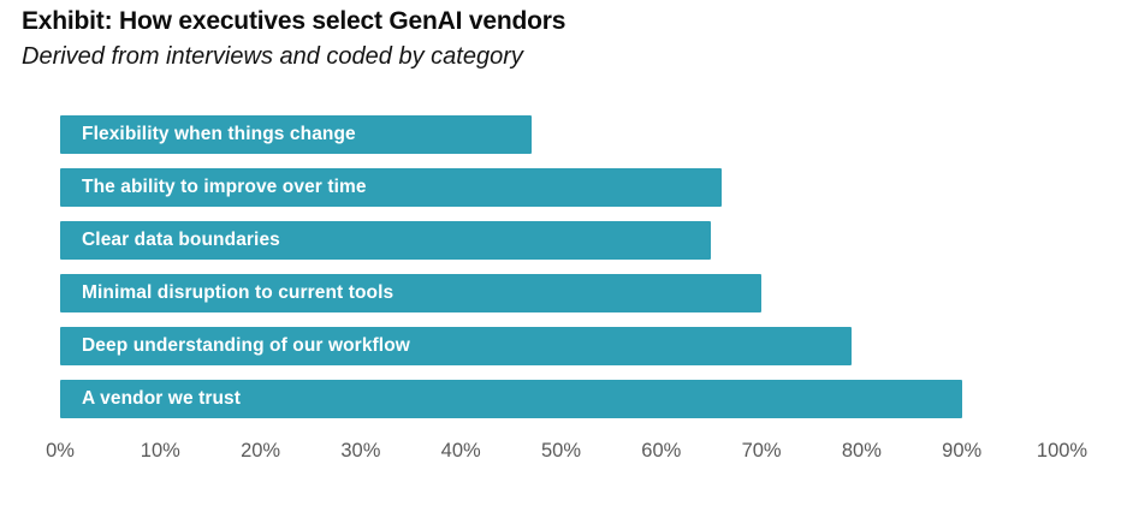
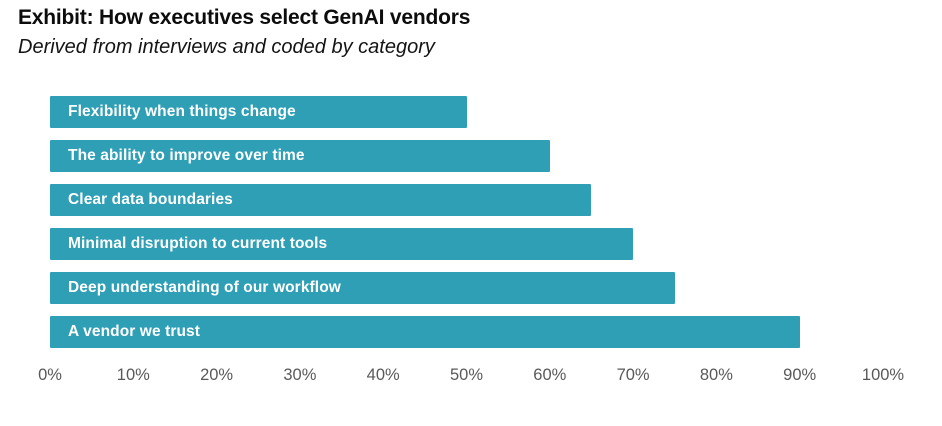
Flexibility when things change: 47% -> 50%
The ability to improve over time: 66% -> 60%
Deep understanding of our workflow: 79% -> 75%
